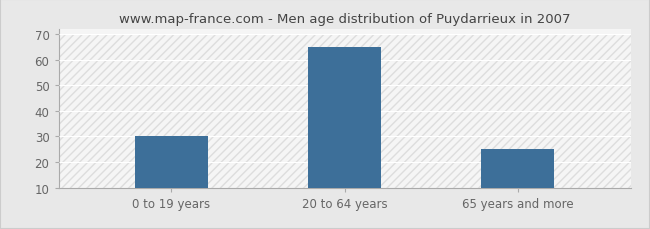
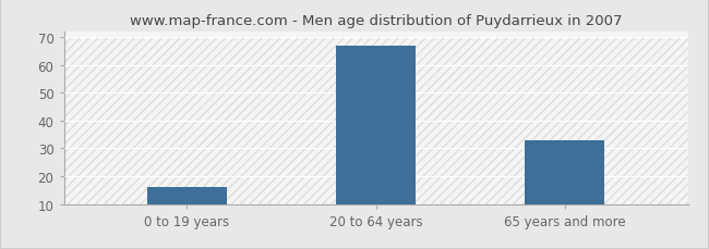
0 to 19 years: 30 -> 16
20 to 64 years: 65 -> 67
65 years and more: 25 -> 33
